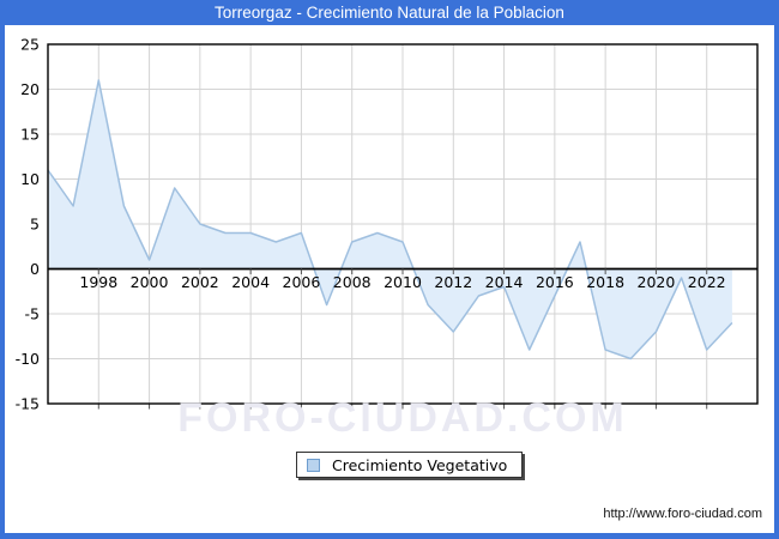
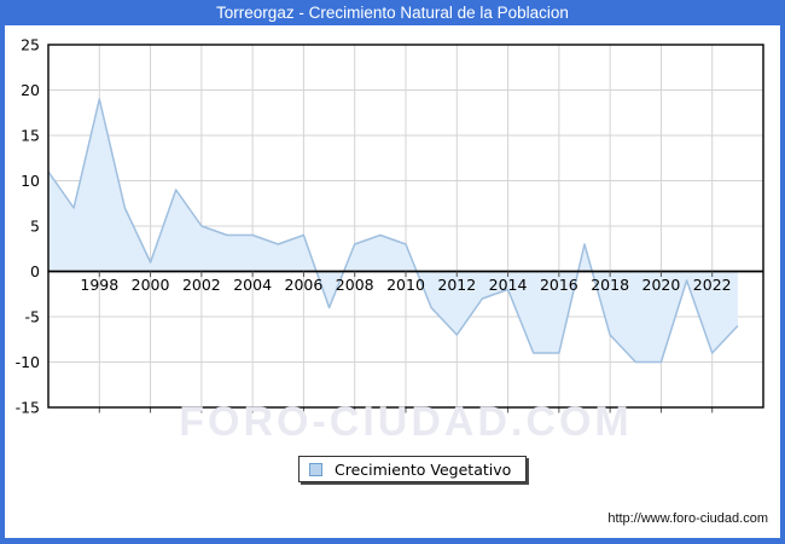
1998: 21 -> 19
2016: -3 -> -9
2018: -9 -> -7
2020: -7 -> -10
